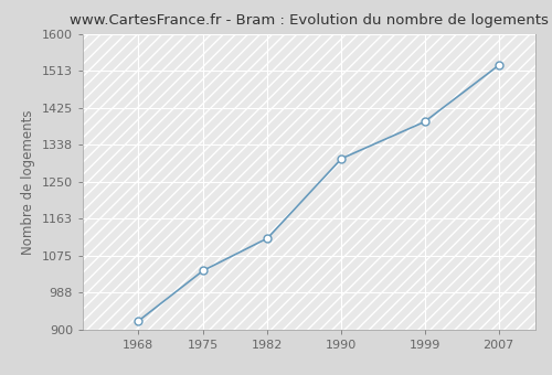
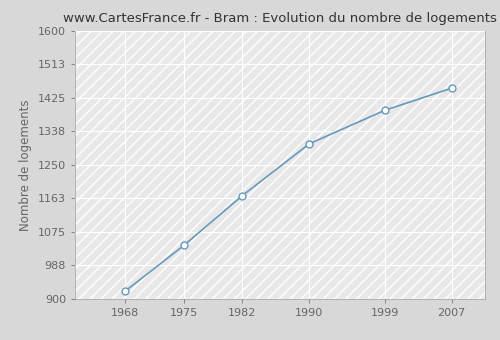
1982: 1117 -> 1170
2007: 1525 -> 1450
